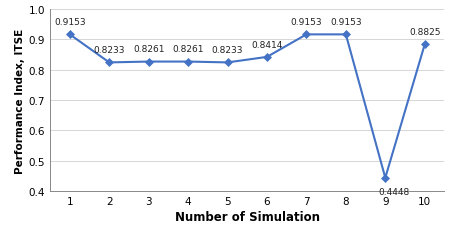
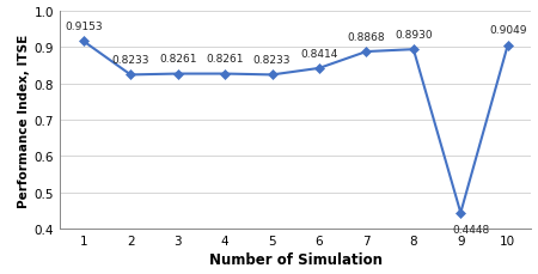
7: 0.9153 -> 0.8868
8: 0.9153 -> 0.8930
10: 0.8825 -> 0.9049
